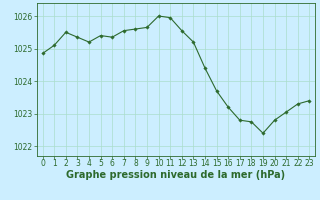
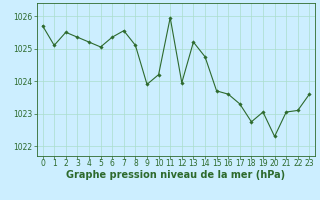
0: 1024.85 -> 1025.70
5: 1025.40 -> 1025.05
8: 1025.60 -> 1025.10
9: 1025.65 -> 1023.90
10: 1026.00 -> 1024.20
12: 1025.55 -> 1023.95
14: 1024.40 -> 1024.75
16: 1023.20 -> 1023.60
17: 1022.80 -> 1023.30
19: 1022.40 -> 1023.05
20: 1022.80 -> 1022.30
22: 1023.30 -> 1023.10
23: 1023.40 -> 1023.60
